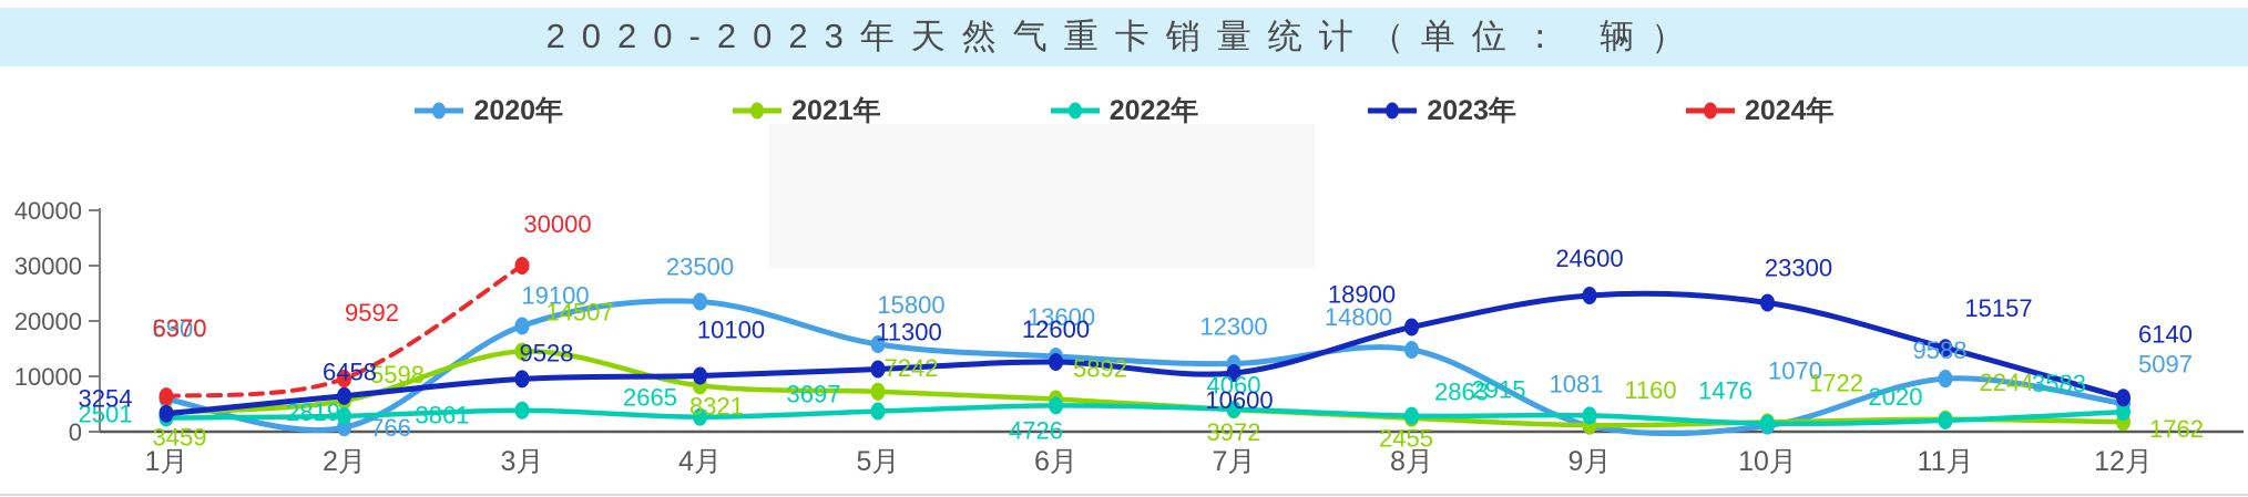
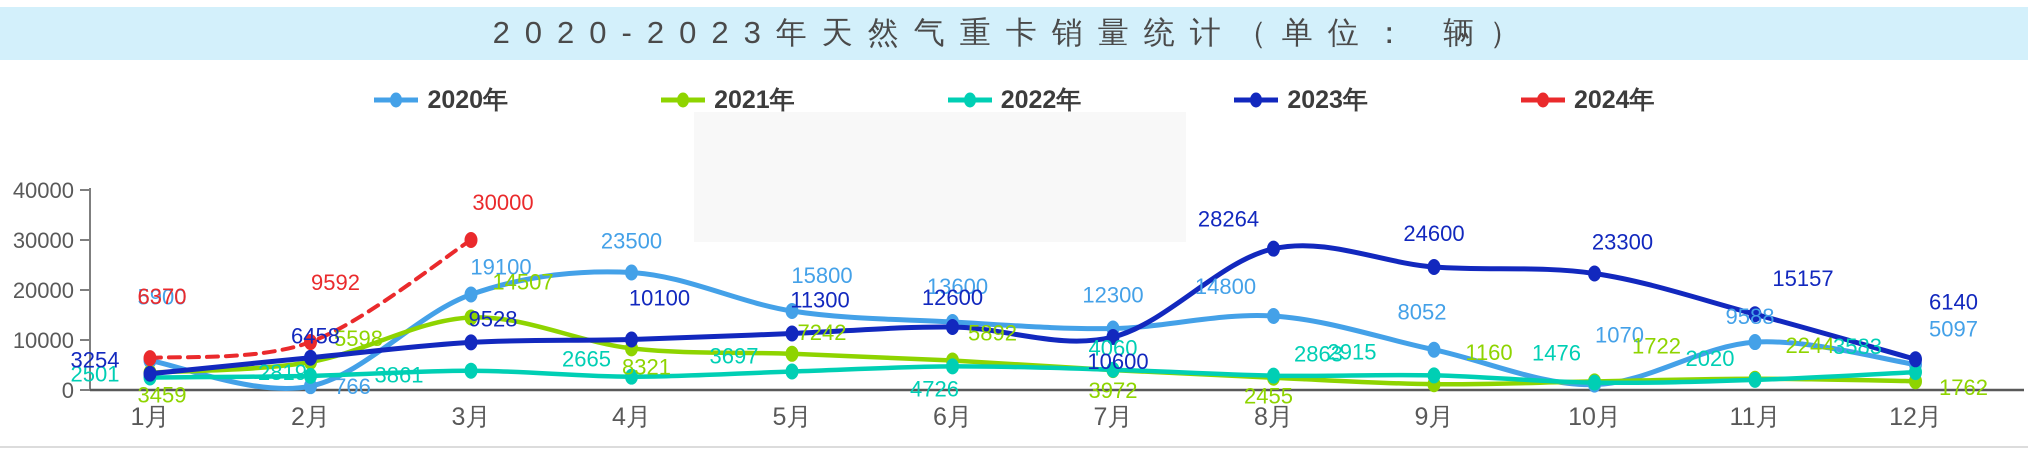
2023年/8月: 18900 -> 28264
2020年/9月: 1081 -> 8052
